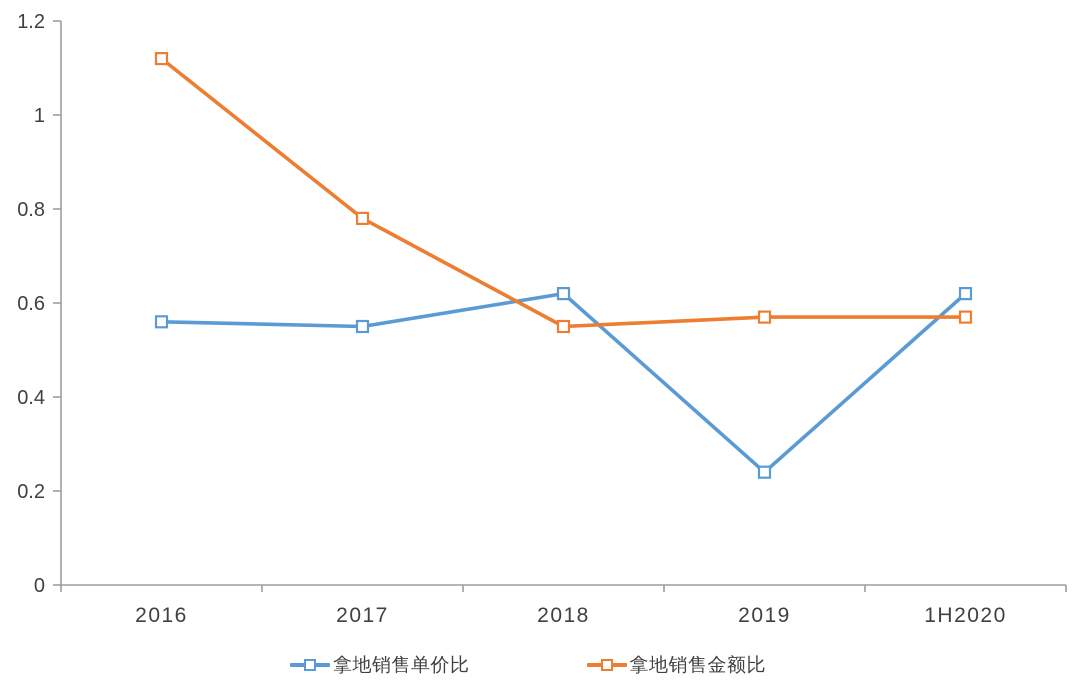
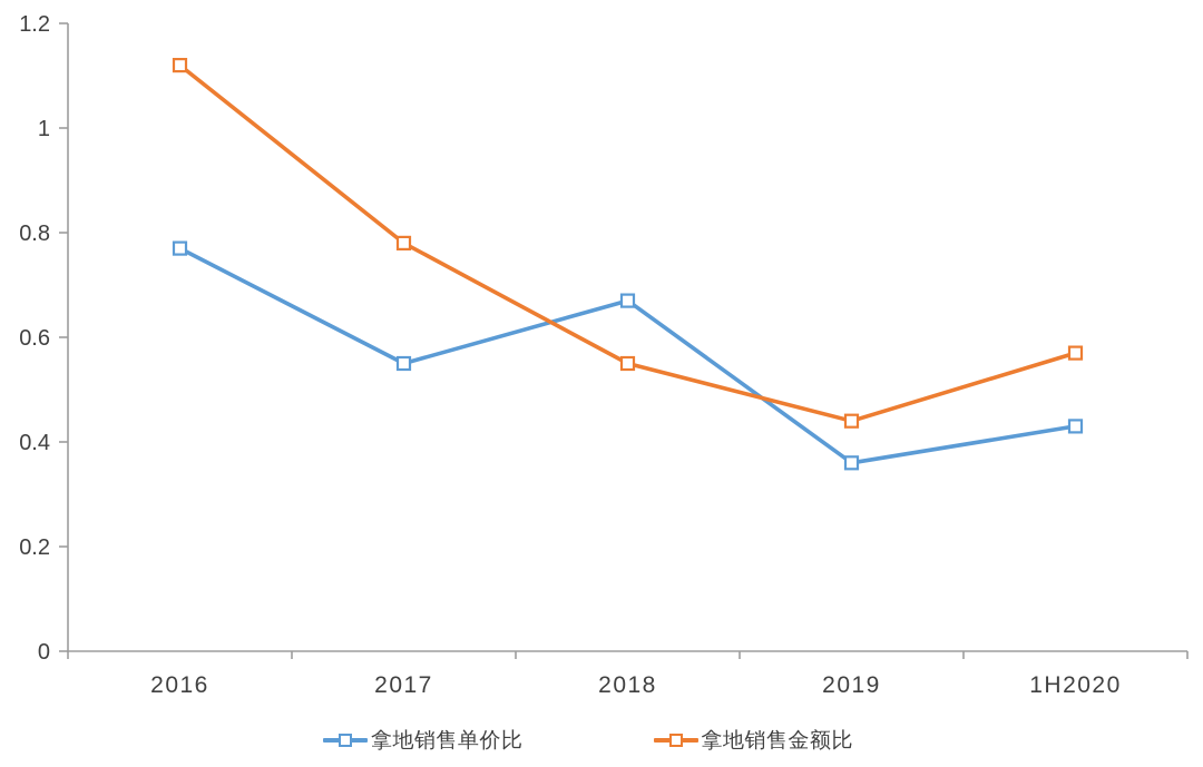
拿地销售单价比/2016: 0.56 -> 0.77
拿地销售单价比/2018: 0.62 -> 0.67
拿地销售单价比/2019: 0.24 -> 0.36
拿地销售金额比/2019: 0.57 -> 0.44
拿地销售单价比/1H2020: 0.62 -> 0.43
